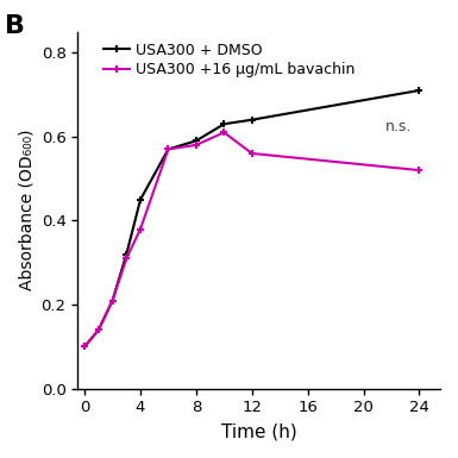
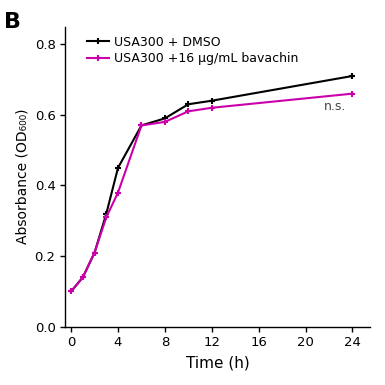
USA300 +16 μg/mL bavachin/12: 0.56 -> 0.62
USA300 +16 μg/mL bavachin/24: 0.52 -> 0.66
